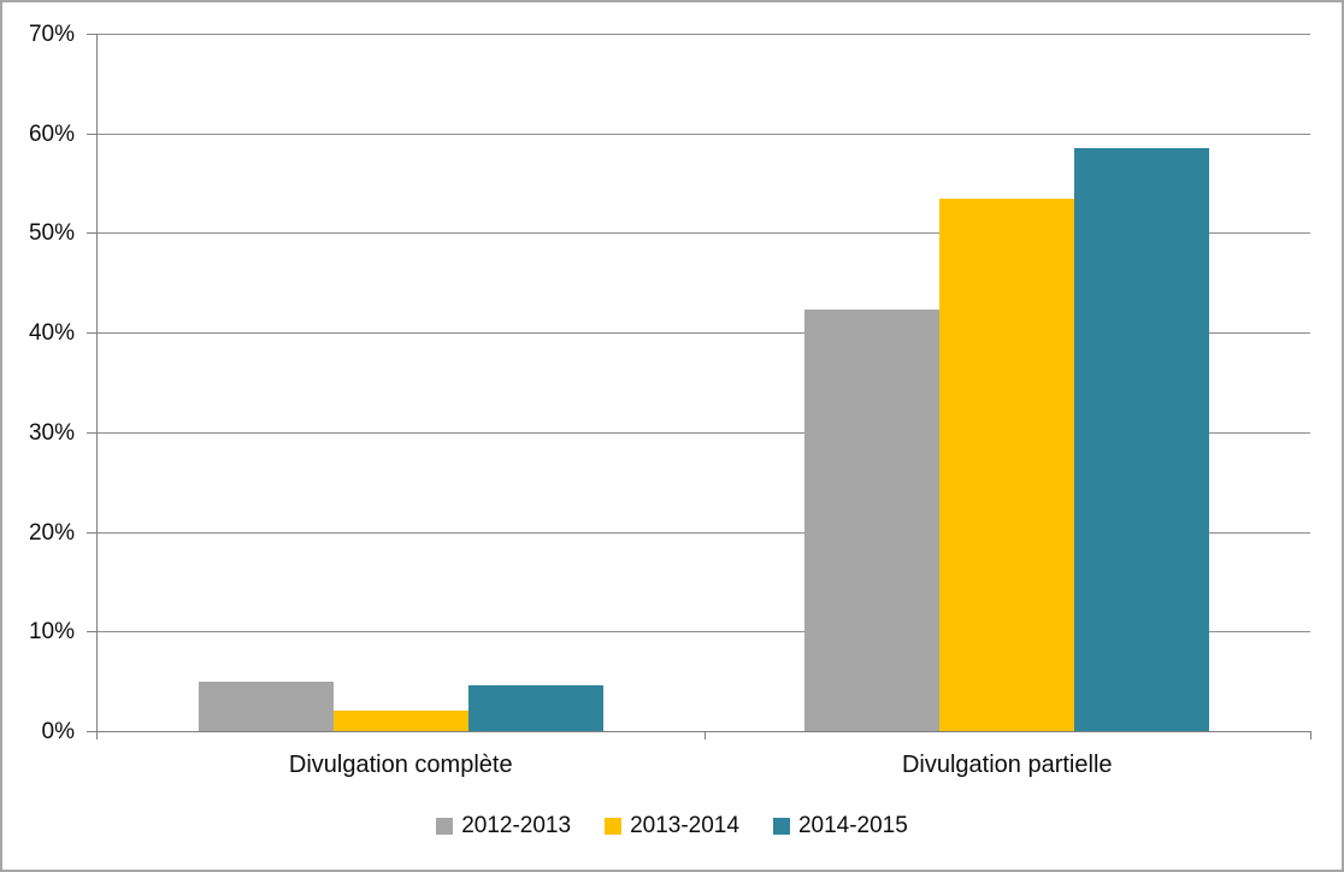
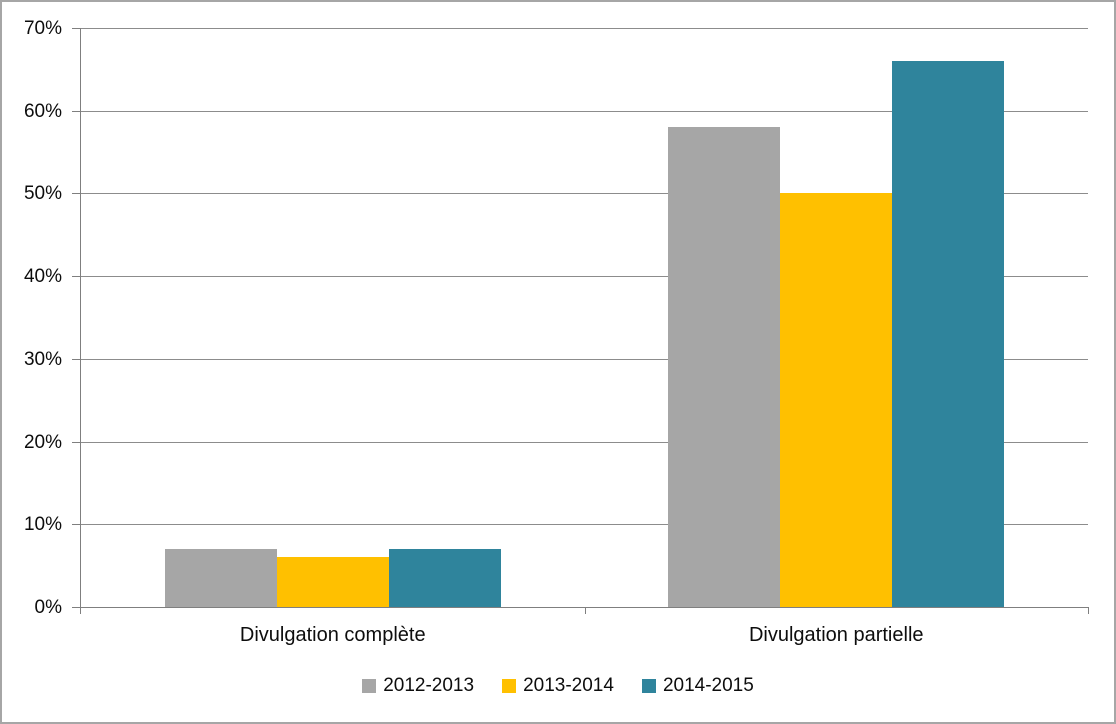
2012-2013/Divulgation complète: 5% -> 7%
2013-2014/Divulgation complète: 2% -> 6%
2014-2015/Divulgation complète: 5% -> 7%
2012-2013/Divulgation partielle: 42% -> 58%
2013-2014/Divulgation partielle: 53% -> 50%
2014-2015/Divulgation partielle: 58% -> 66%
